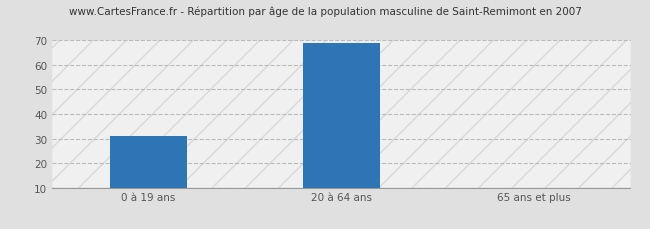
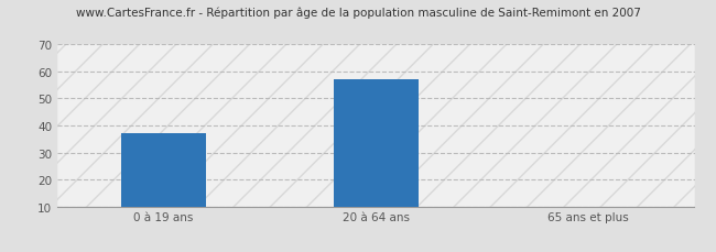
0 à 19 ans: 31 -> 37
20 à 64 ans: 69 -> 57
